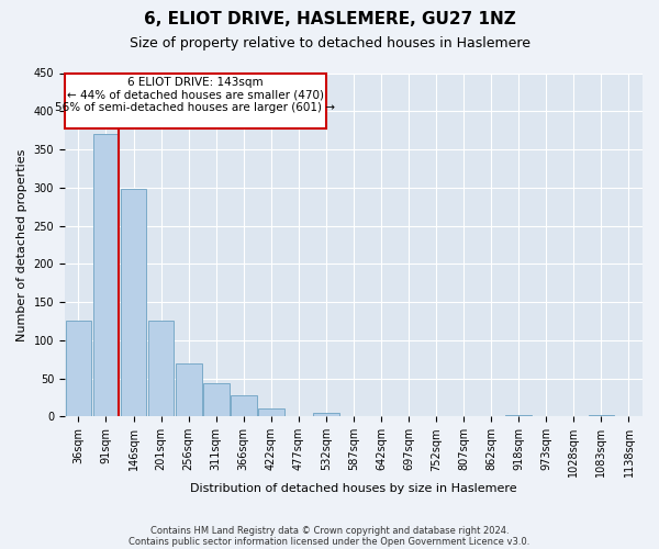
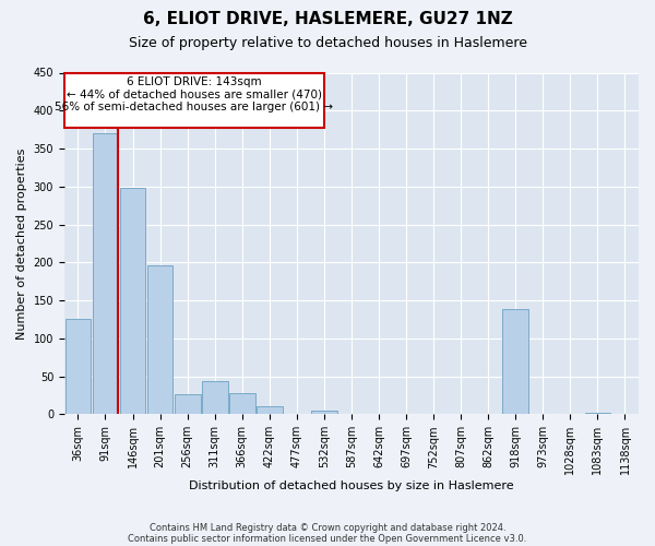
201sqm: 125 -> 196
256sqm: 70 -> 26
918sqm: 2 -> 138
